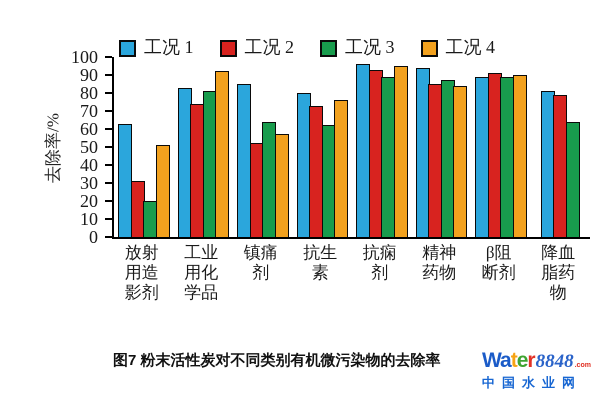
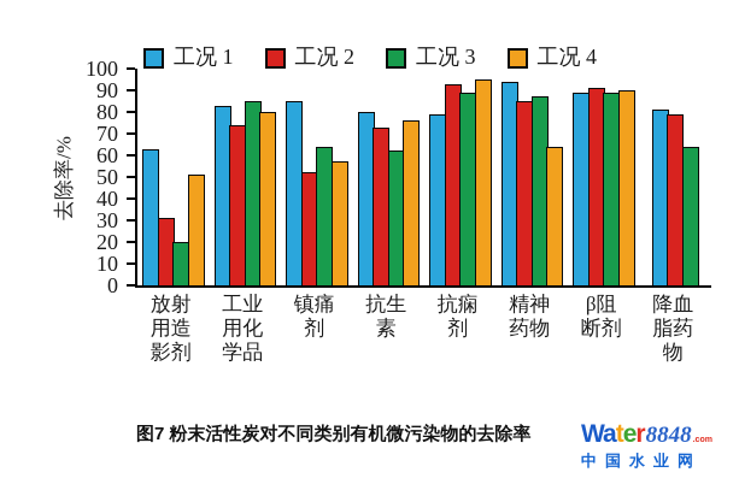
工况 3/工业用化学品: 81 -> 85
工况 4/工业用化学品: 92 -> 80
工况 1/抗痫剂: 96 -> 79
工况 4/精神药物: 84 -> 64
